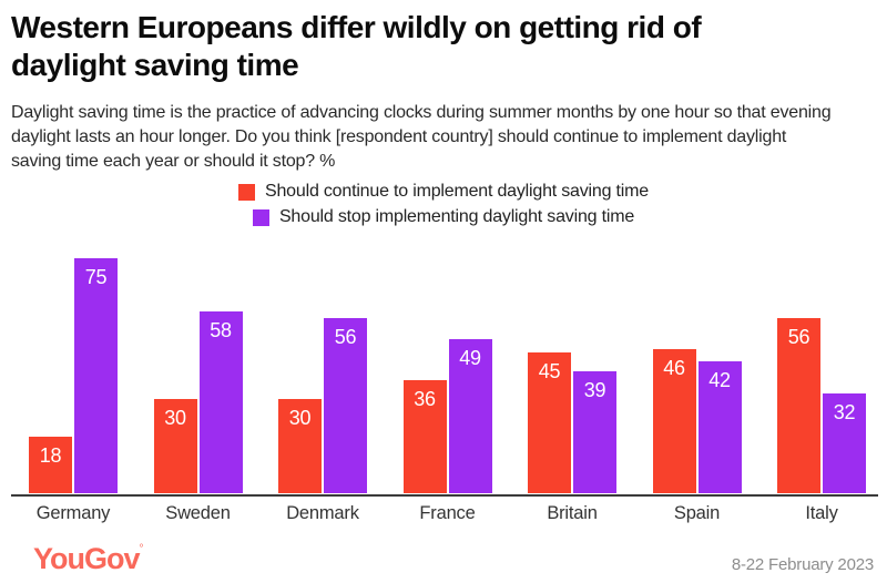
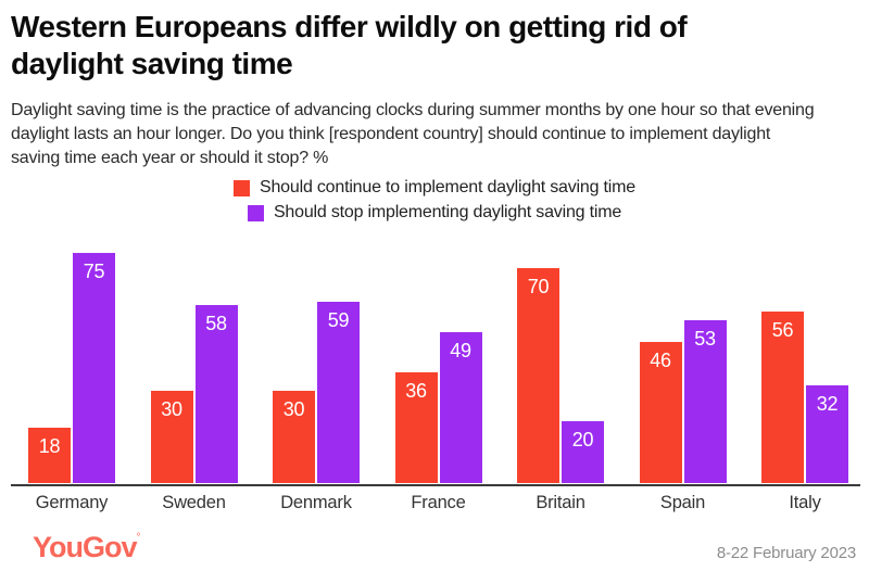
Should stop implementing daylight saving time/Denmark: 56 -> 59
Should continue to implement daylight saving time/Britain: 45 -> 70
Should stop implementing daylight saving time/Britain: 39 -> 20
Should stop implementing daylight saving time/Spain: 42 -> 53
